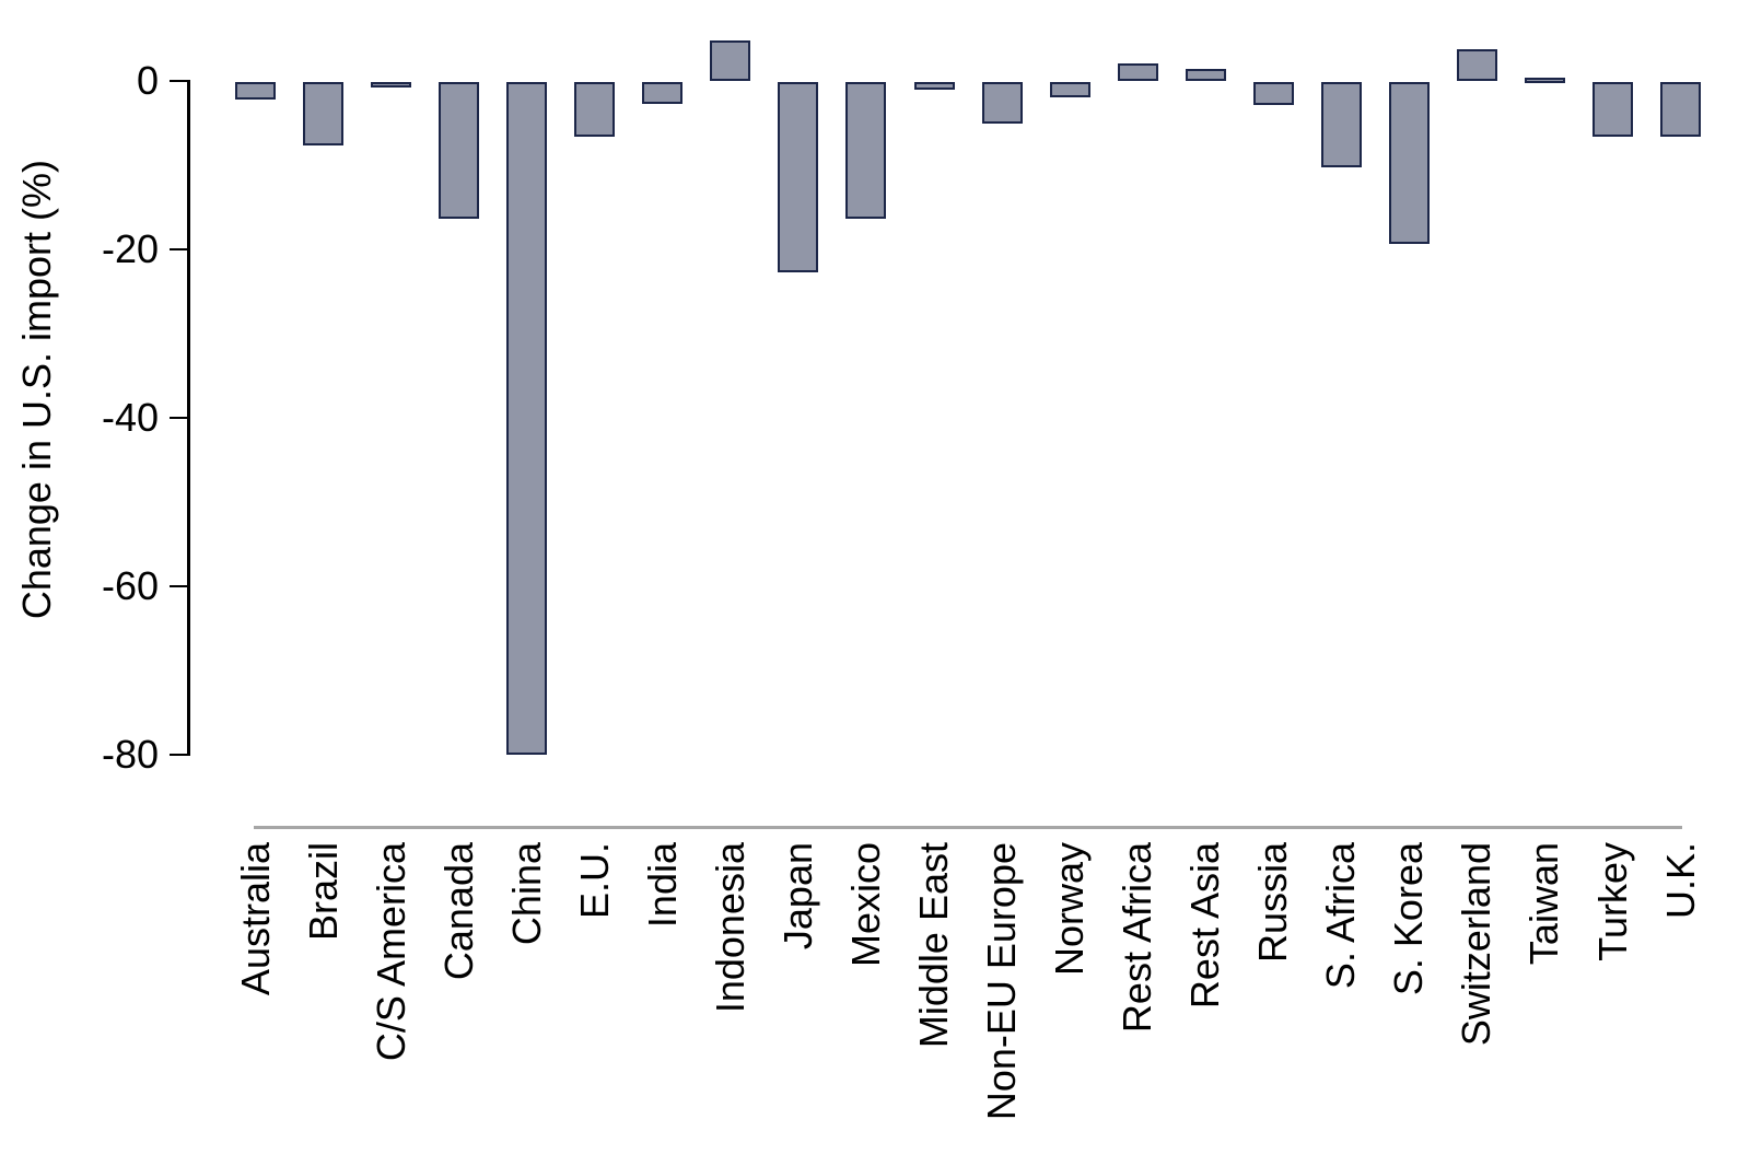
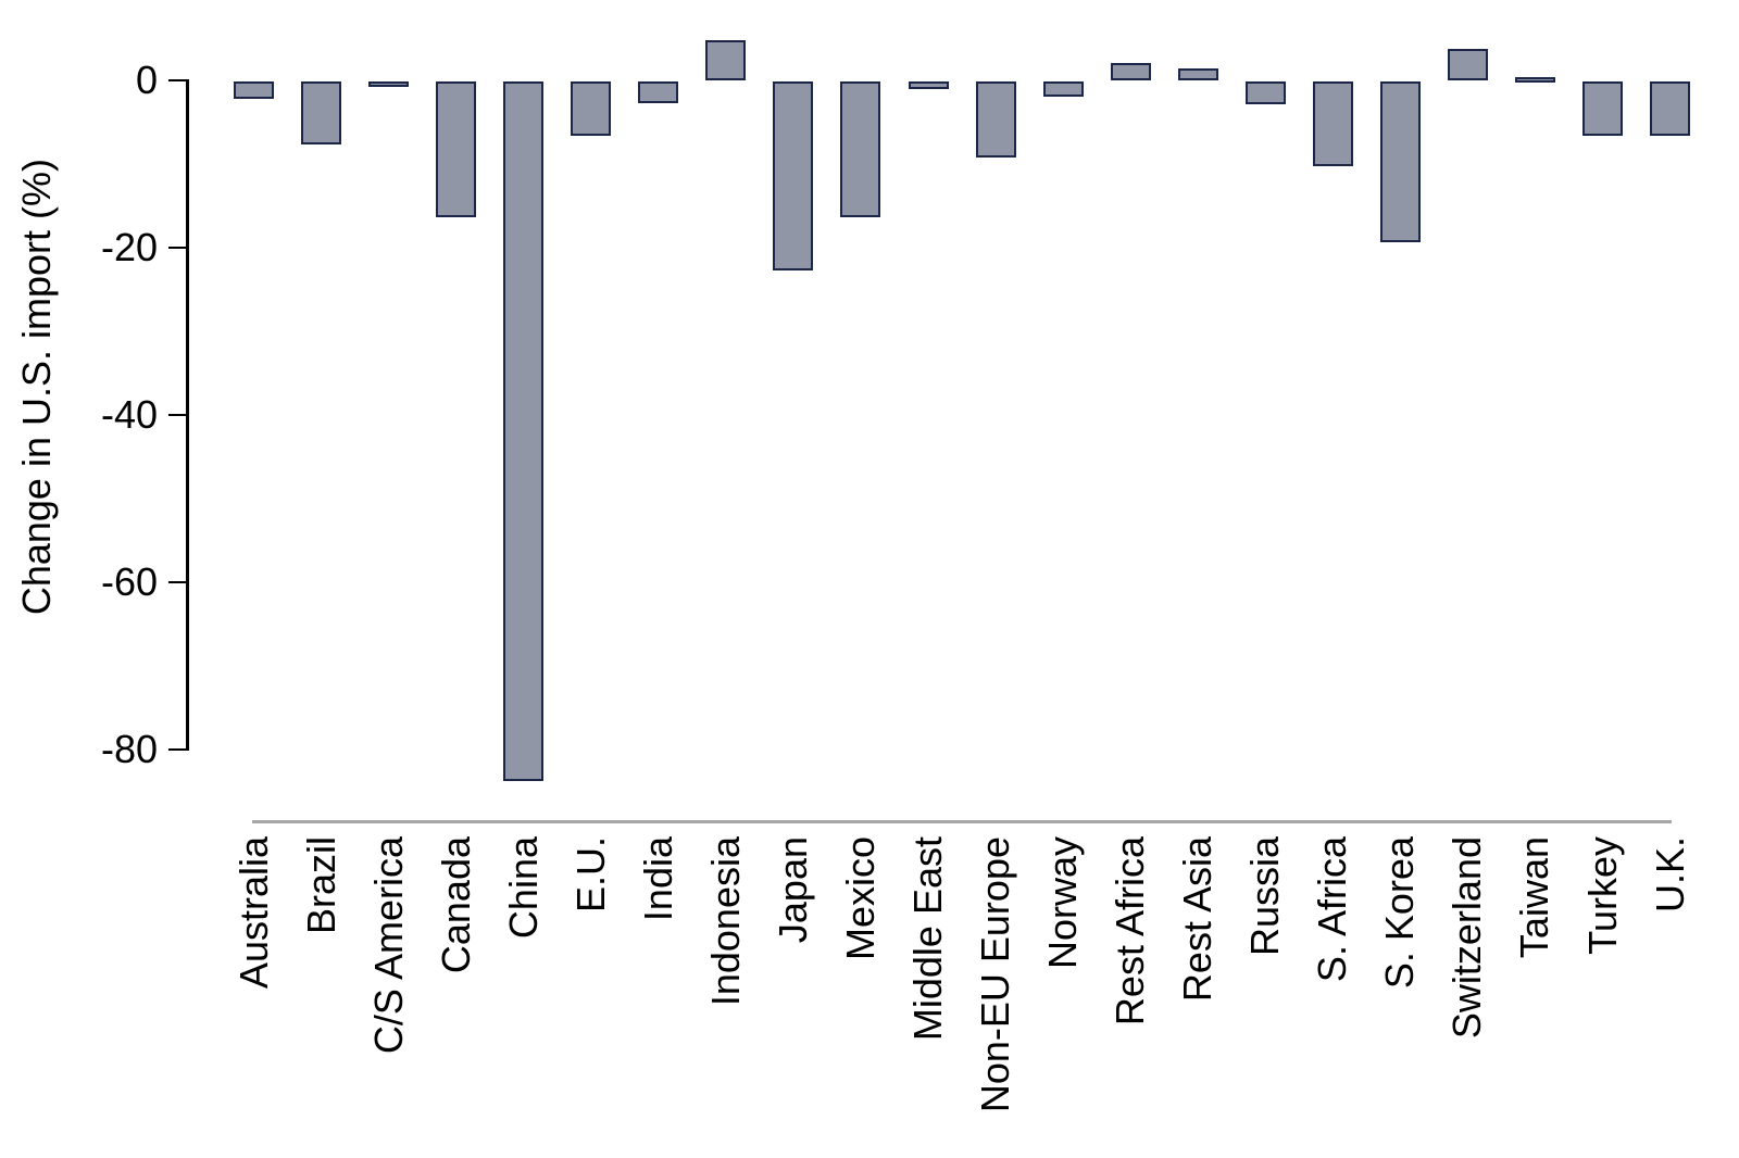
China: -80 -> -84
Non-EU Europe: -5 -> -9
